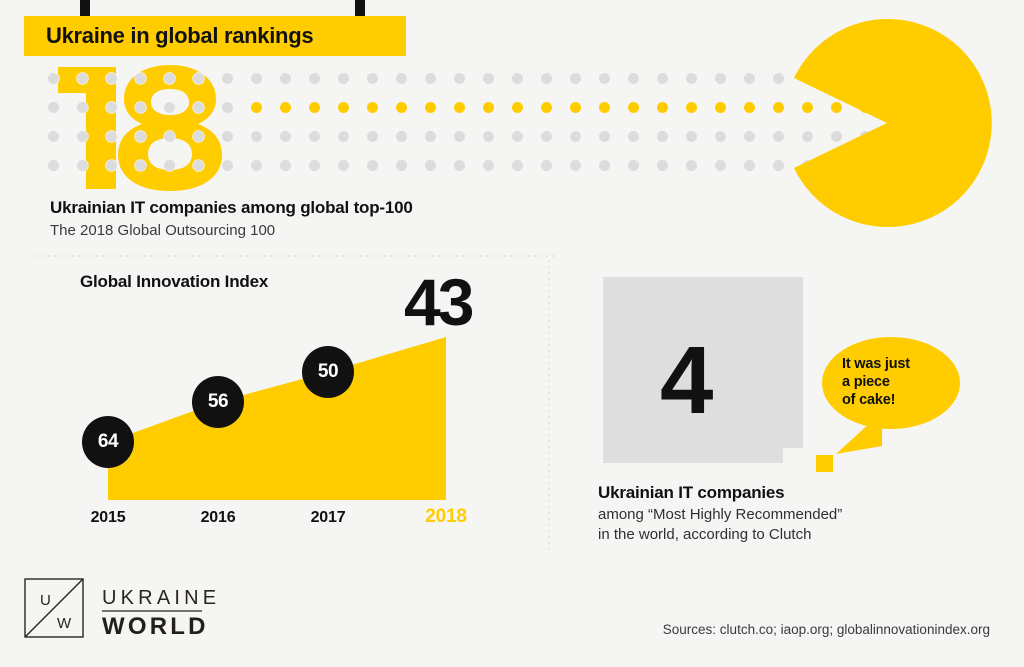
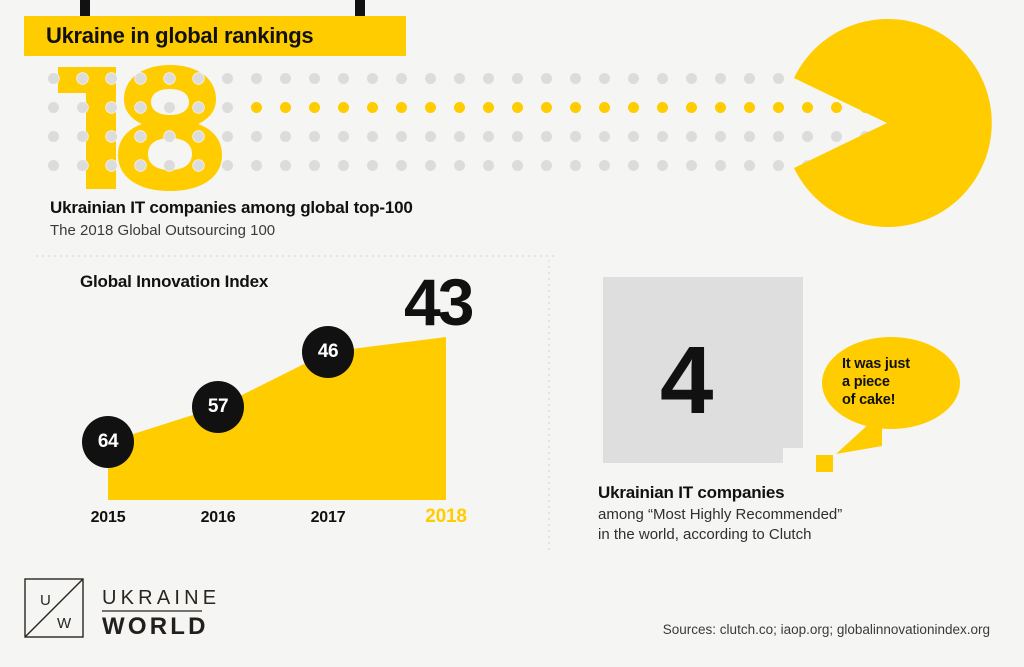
2016: 56 -> 57
2017: 50 -> 46
